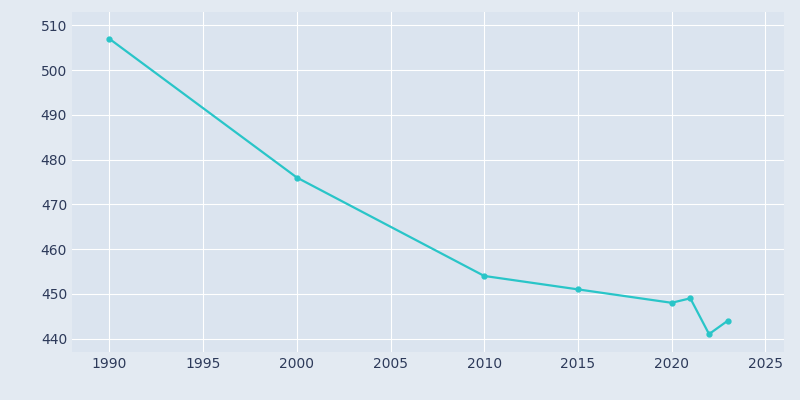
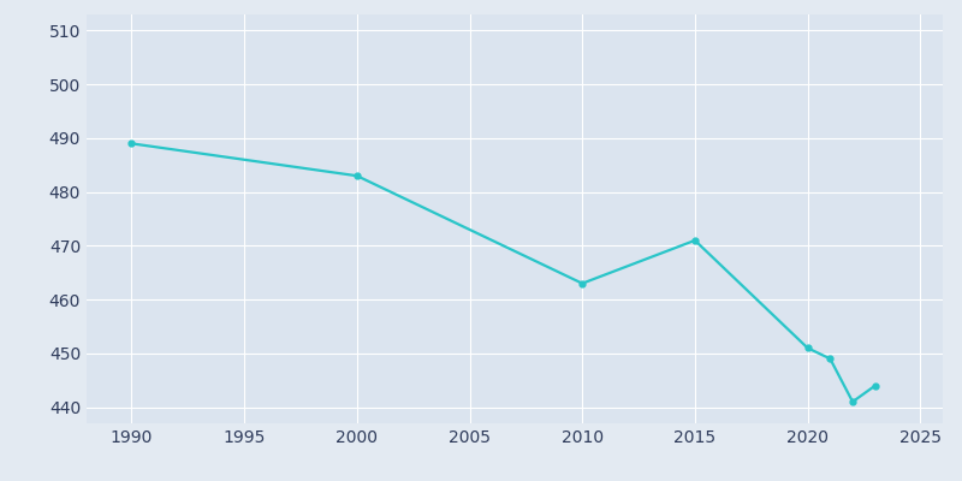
1990: 507 -> 489
2000: 476 -> 483
2010: 454 -> 463
2015: 451 -> 471
2020: 448 -> 451
